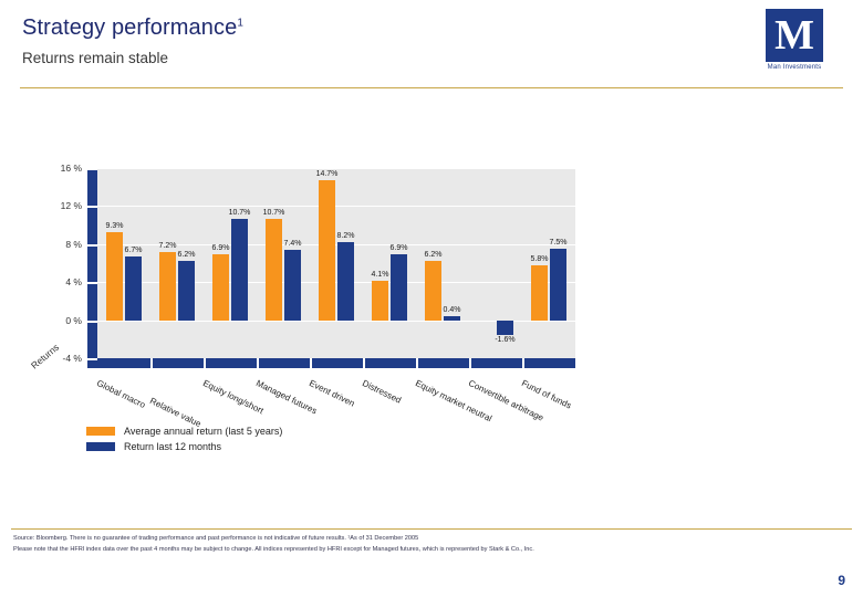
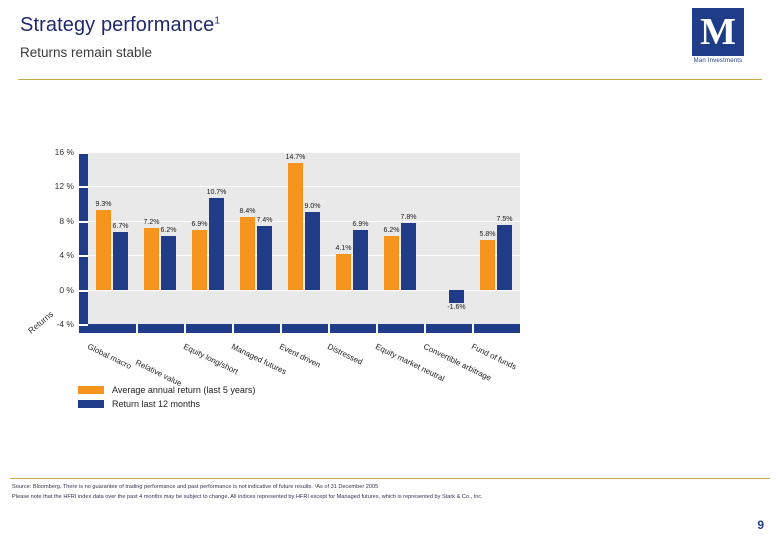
Average annual return (last 5 years)/Managed futures: 10.7% -> 8.4%
Return last 12 months/Event driven: 8.2% -> 9.0%
Return last 12 months/Equity market neutral: 0.4% -> 7.8%
